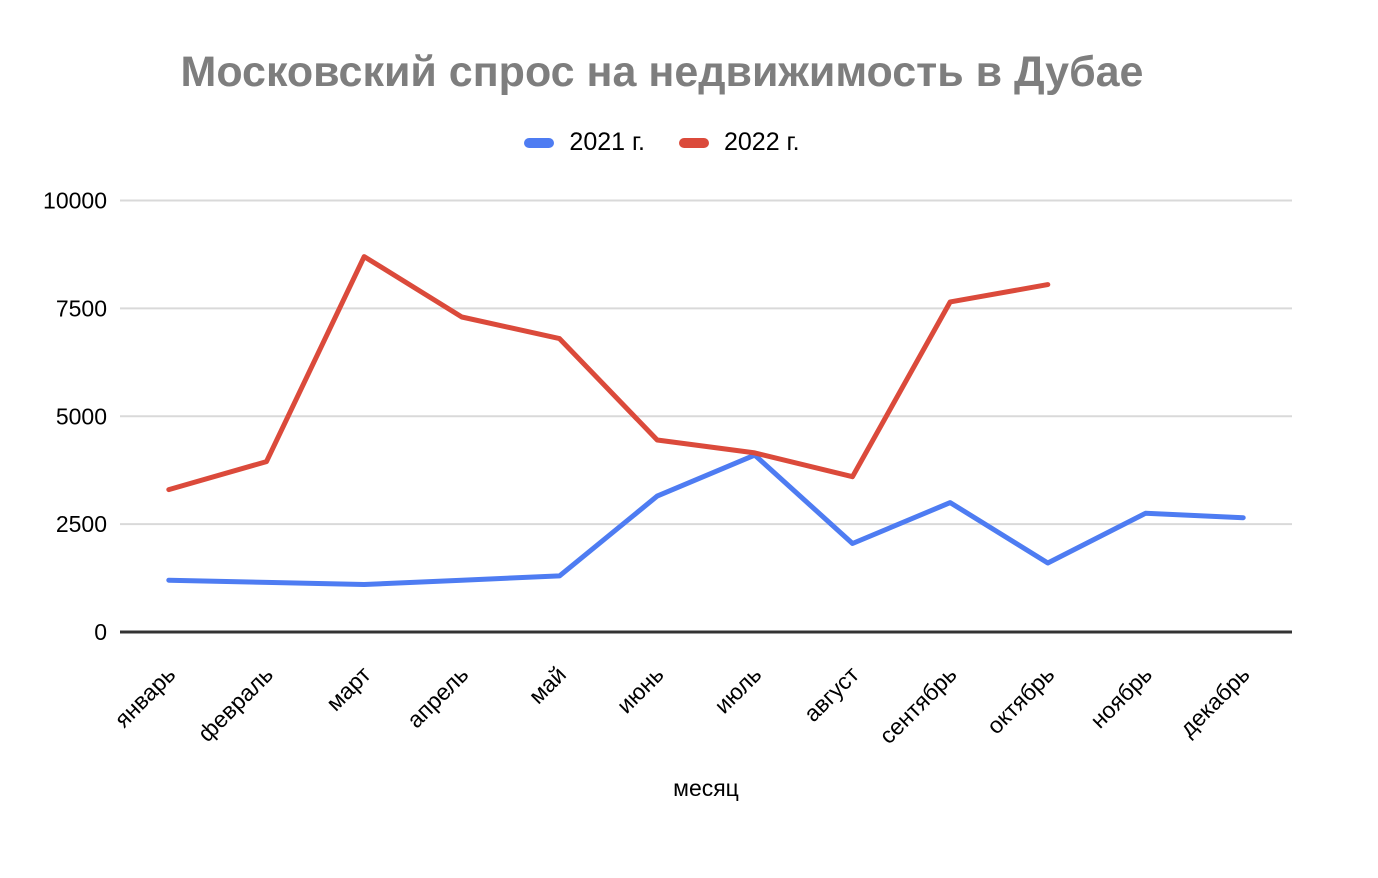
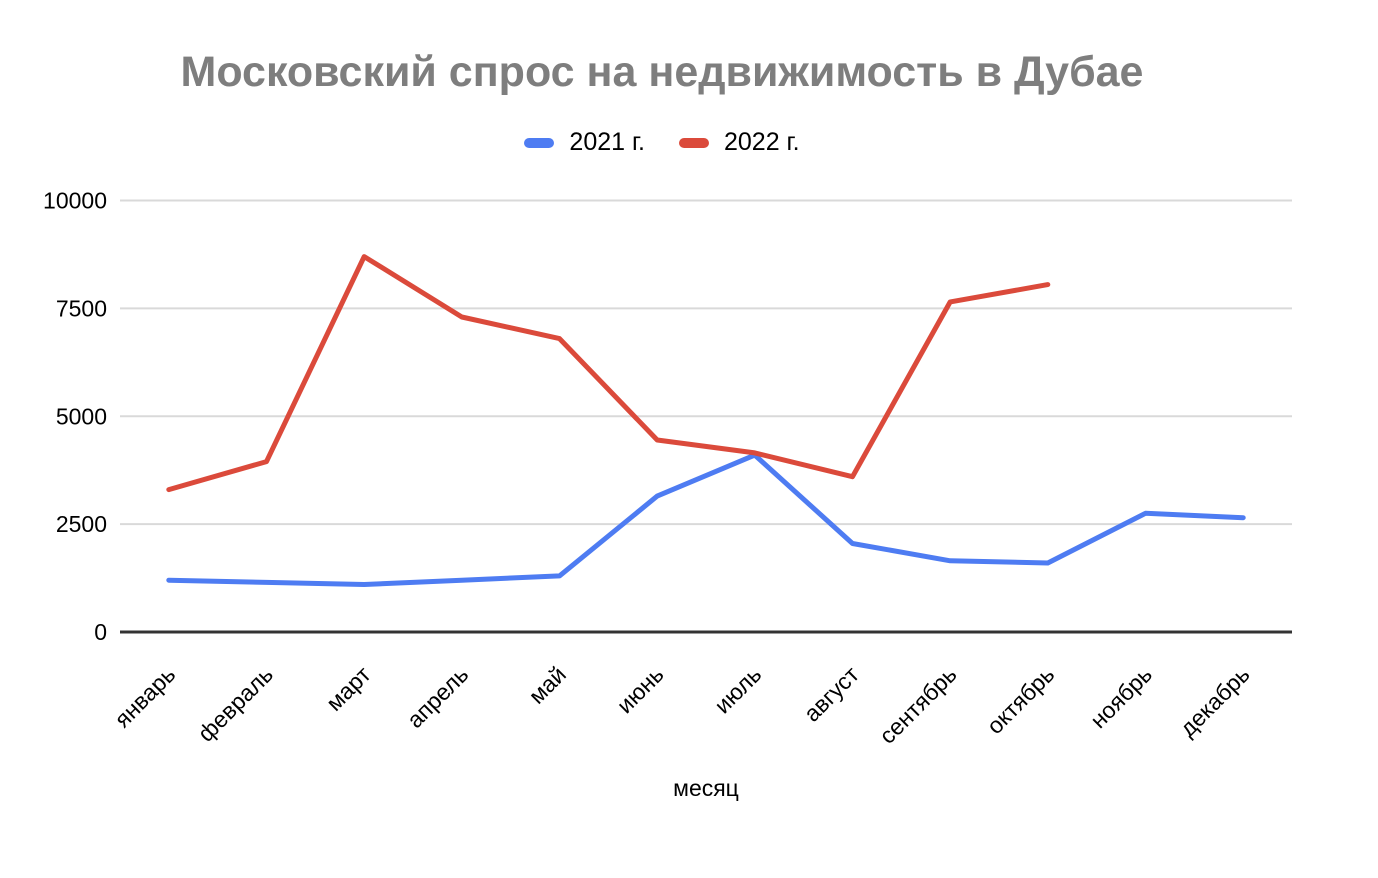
2021 г./сентябрь: 3000 -> 1600
